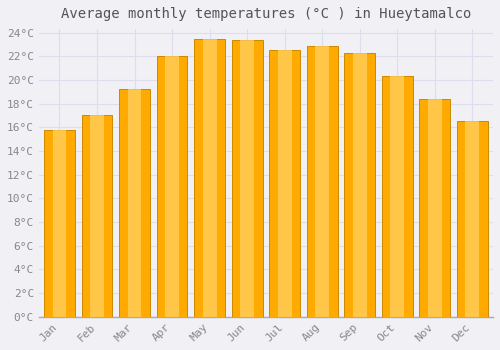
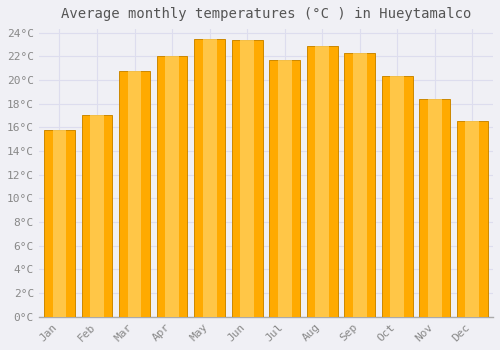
Mar: 19.2°C -> 20.8°C
Jul: 22.5°C -> 21.7°C
